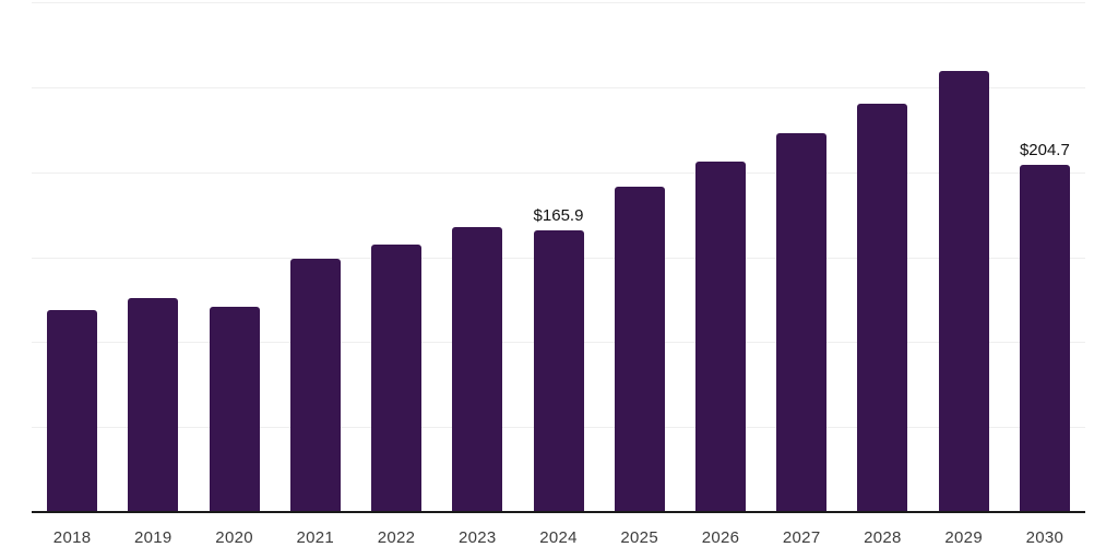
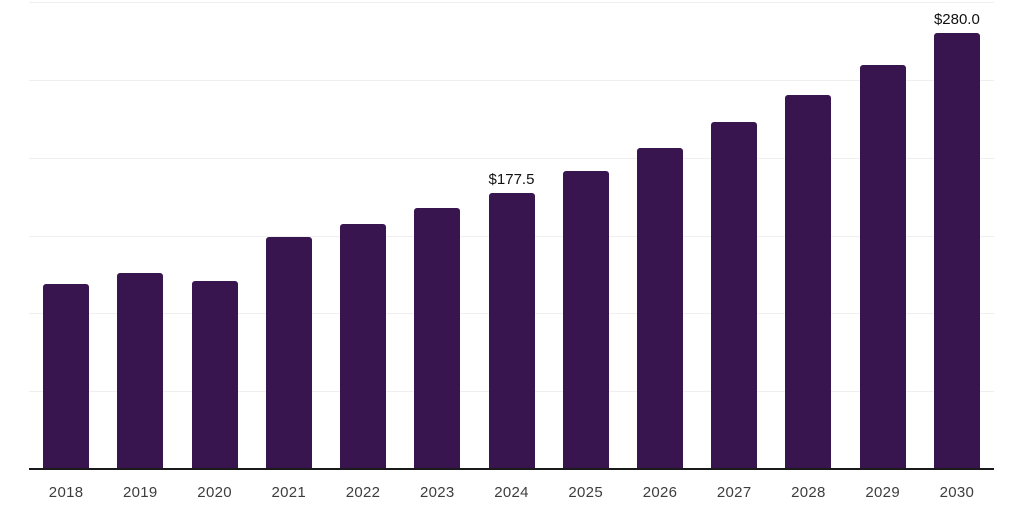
2024: $165.9 -> $177.5
2030: $204.7 -> $280.0
